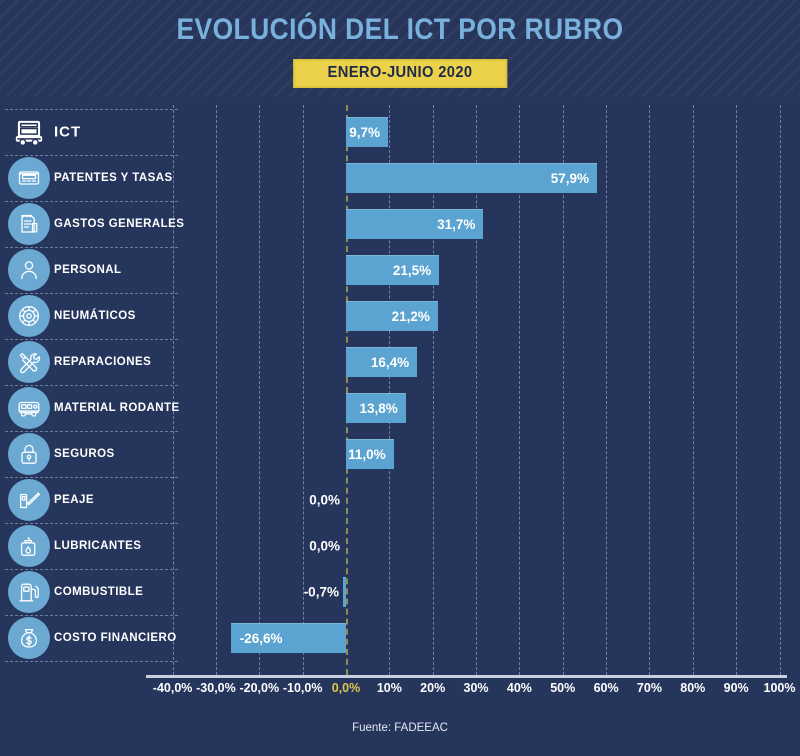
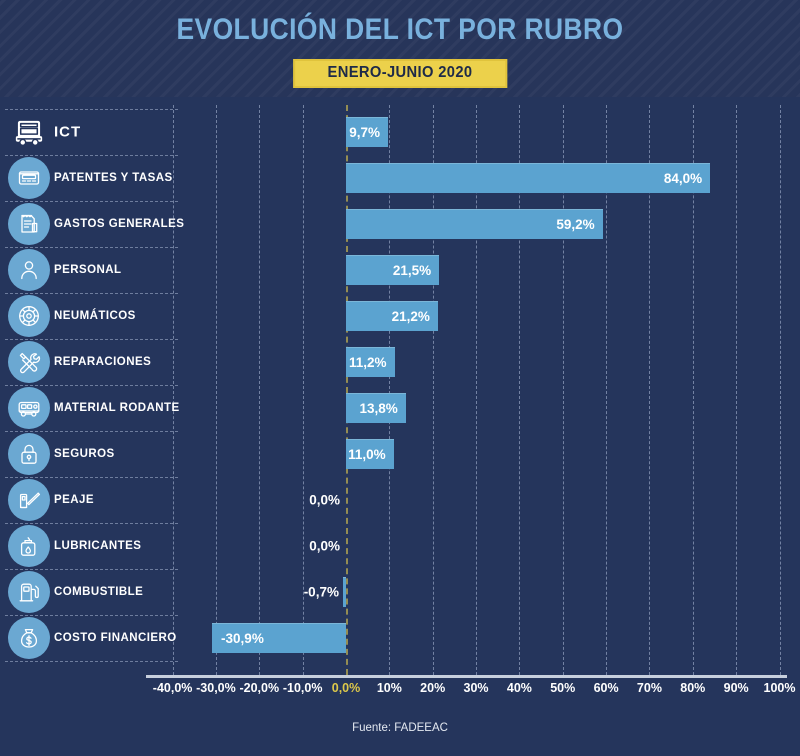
PATENTES Y TASAS: 57,9% -> 84,0%
GASTOS GENERALES: 31,7% -> 59,2%
REPARACIONES: 16,4% -> 11,2%
COSTO FINANCIERO: -26,6% -> -30,9%
